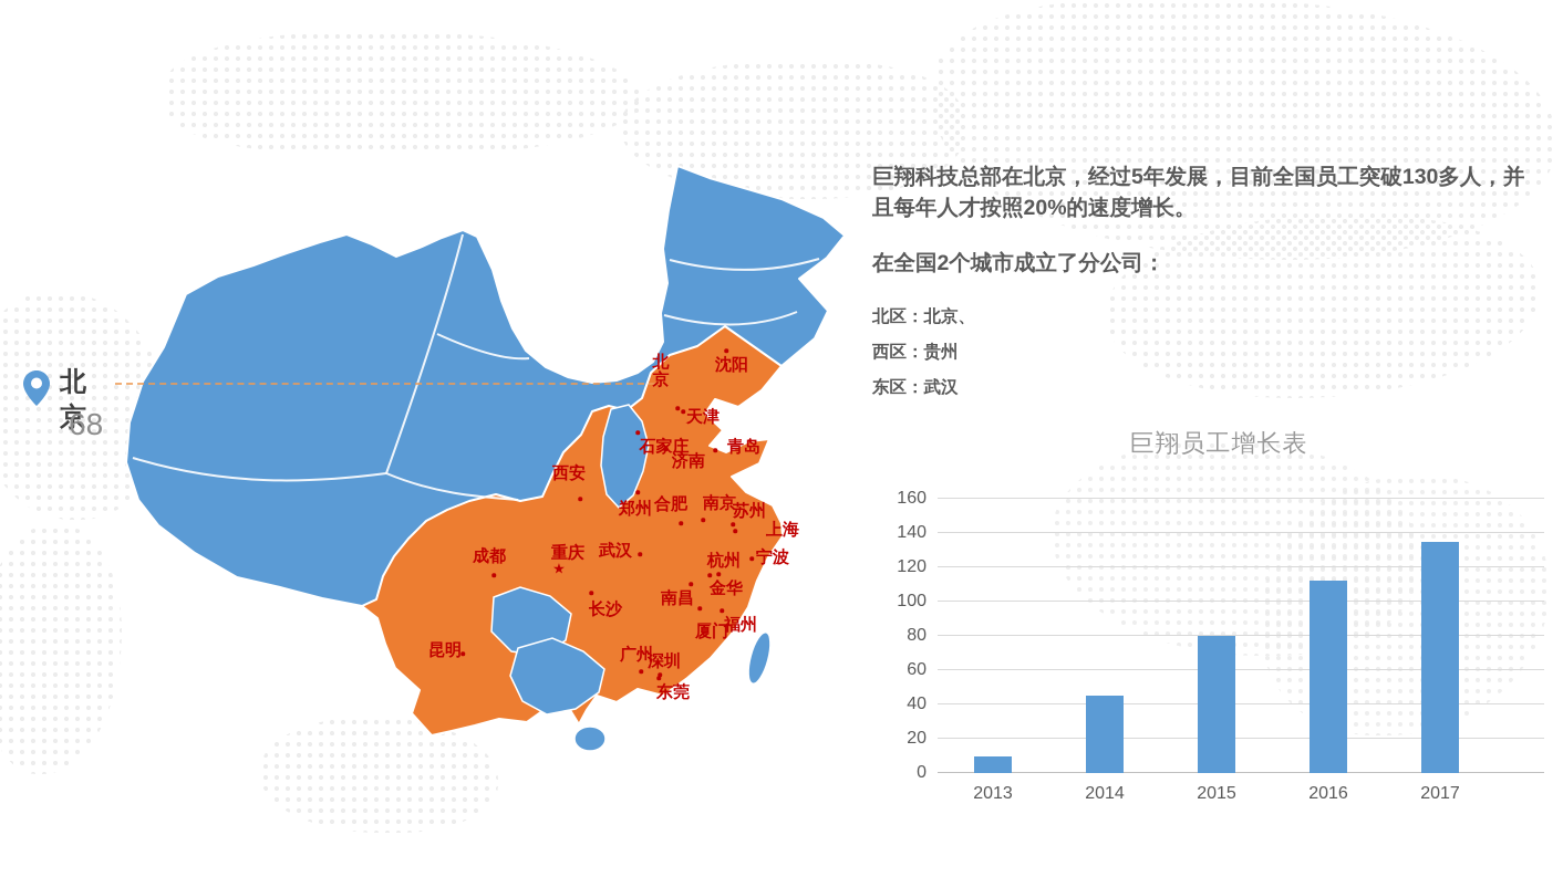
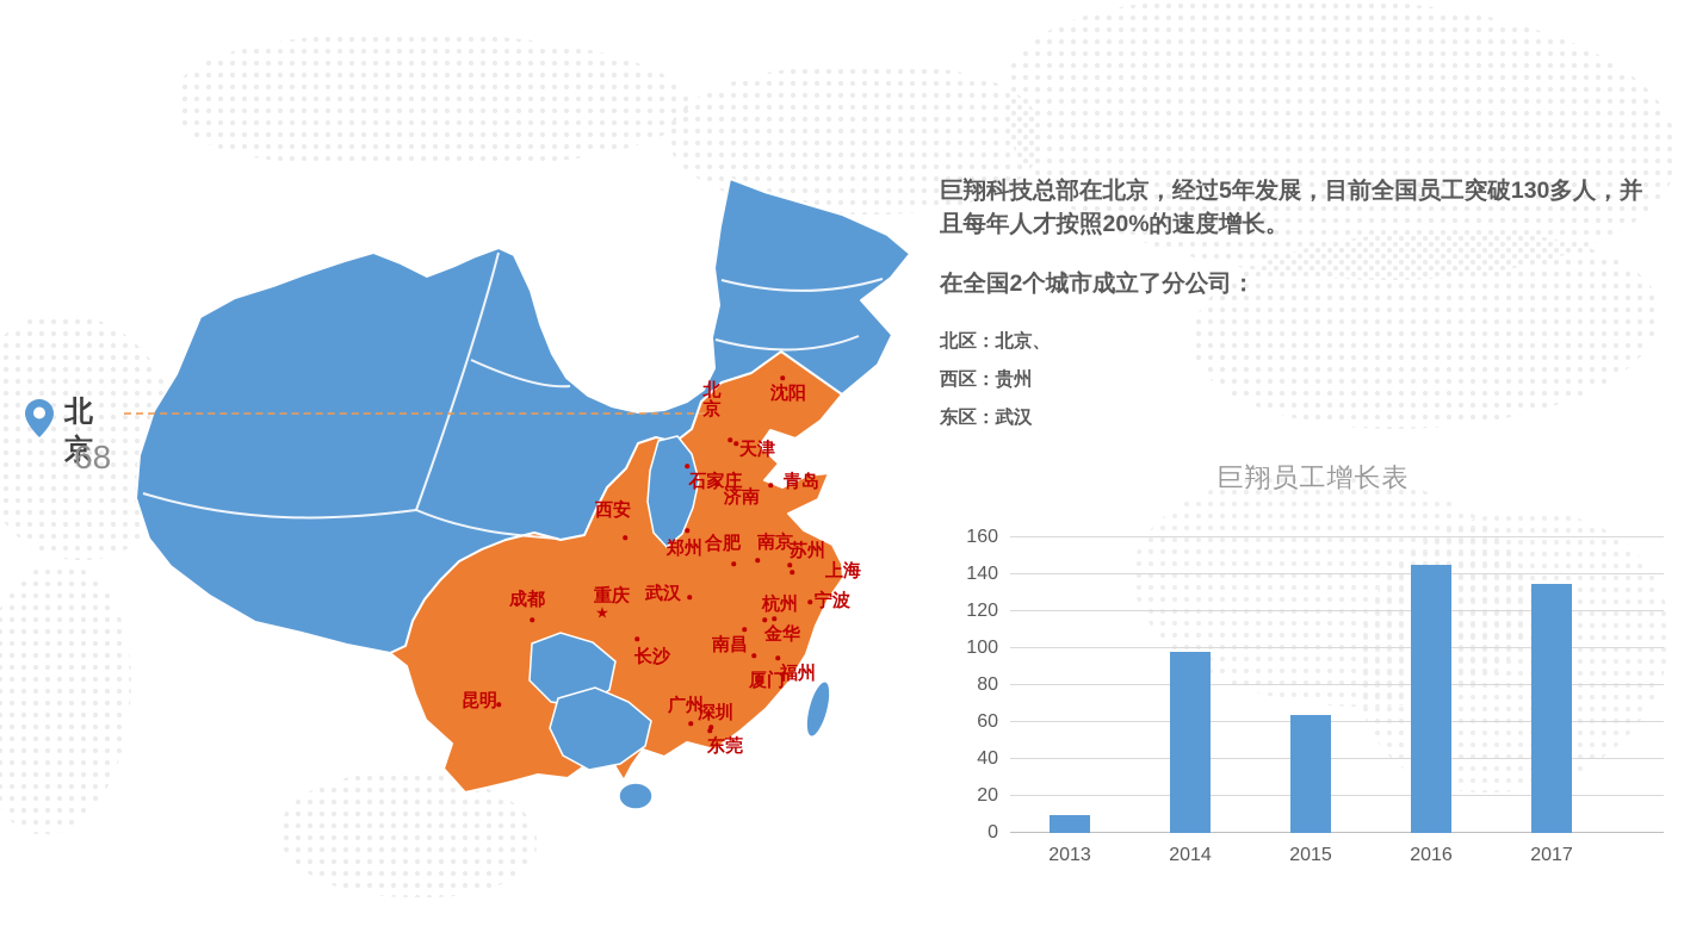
2014: 45 -> 98
2015: 80 -> 64
2016: 112 -> 145
